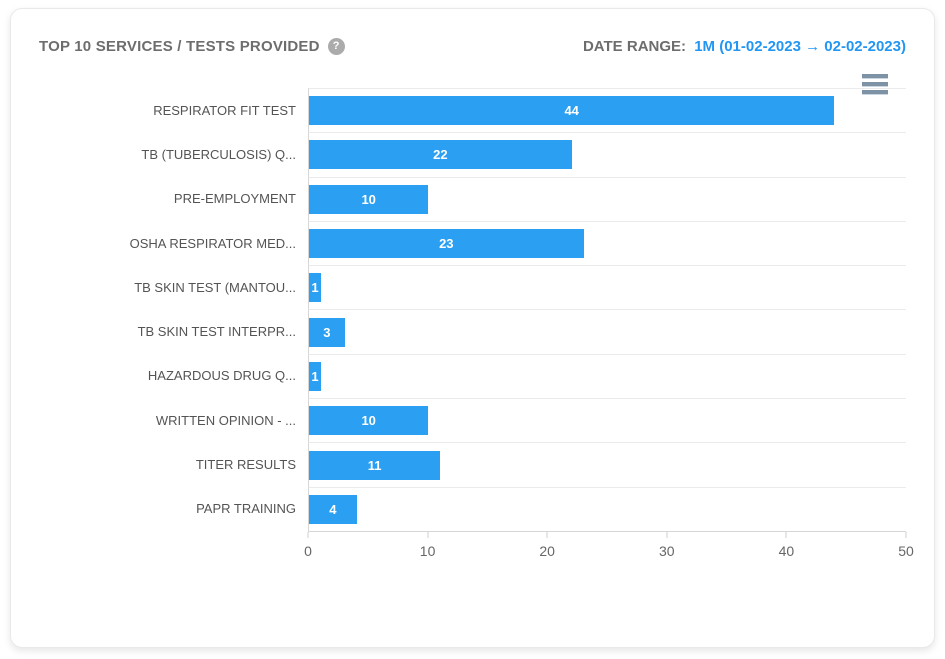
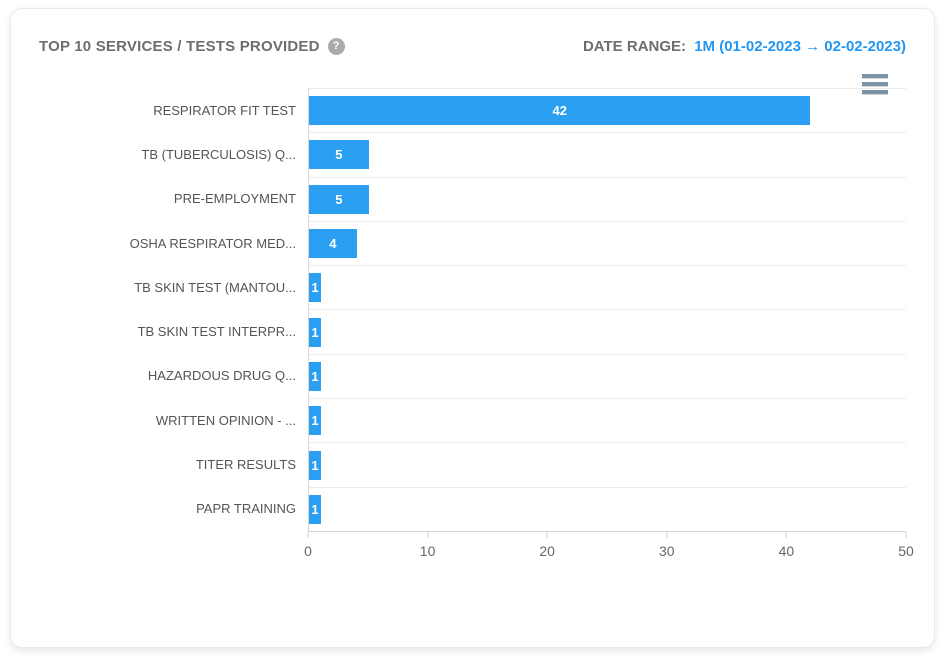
RESPIRATOR FIT TEST: 44 -> 42
TB (TUBERCULOSIS) Q...: 22 -> 5
PRE-EMPLOYMENT: 10 -> 5
OSHA RESPIRATOR MED...: 23 -> 4
TB SKIN TEST INTERPR...: 3 -> 1
WRITTEN OPINION - ...: 10 -> 1
TITER RESULTS: 11 -> 1
PAPR TRAINING: 4 -> 1
